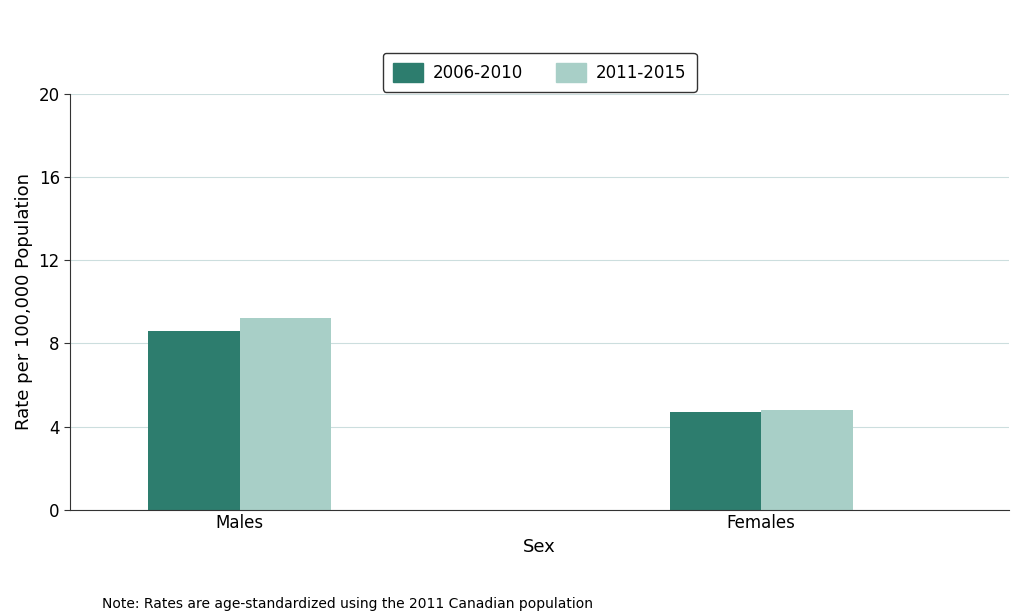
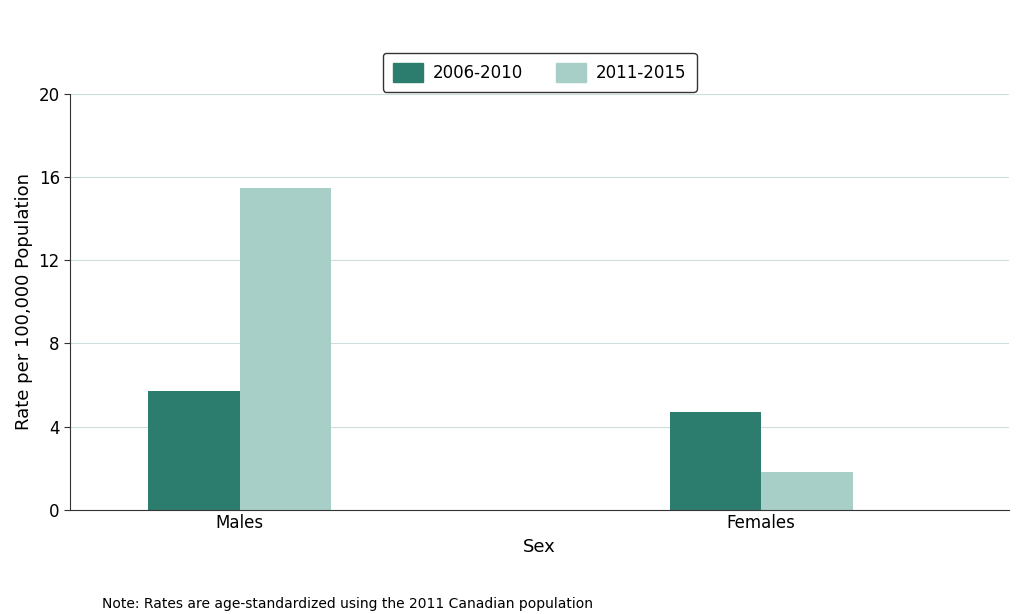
2006-2010/Males: 8.6 -> 5.7
2011-2015/Males: 9.2 -> 15.5
2011-2015/Females: 4.8 -> 1.8
